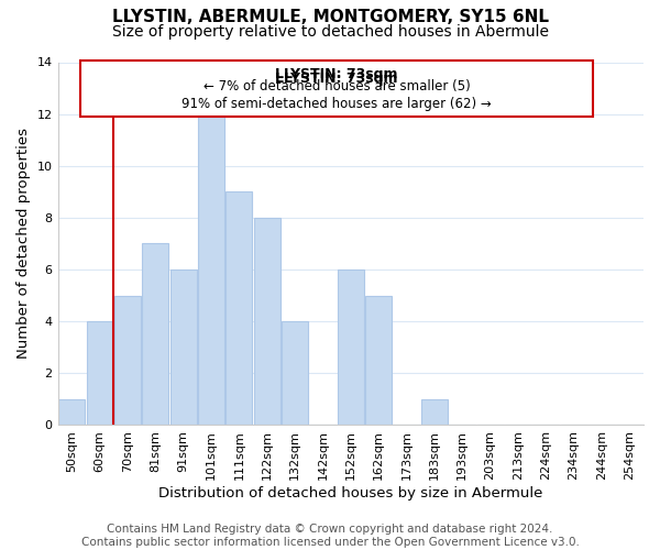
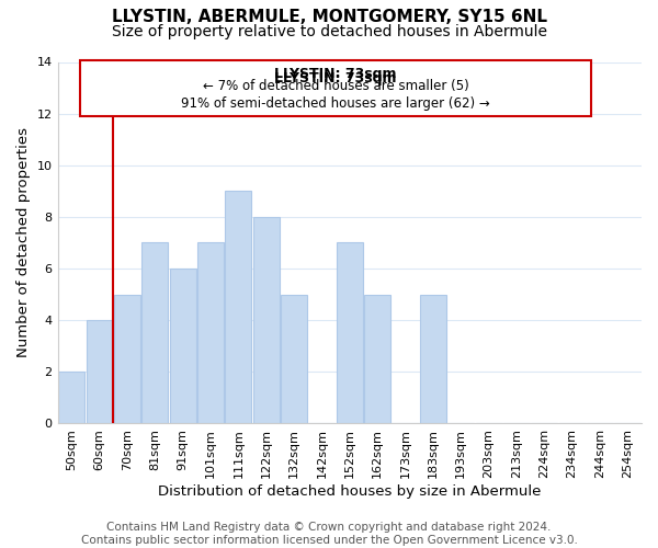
50sqm: 1 -> 2
101sqm: 12 -> 7
132sqm: 4 -> 5
152sqm: 6 -> 7
183sqm: 1 -> 5
